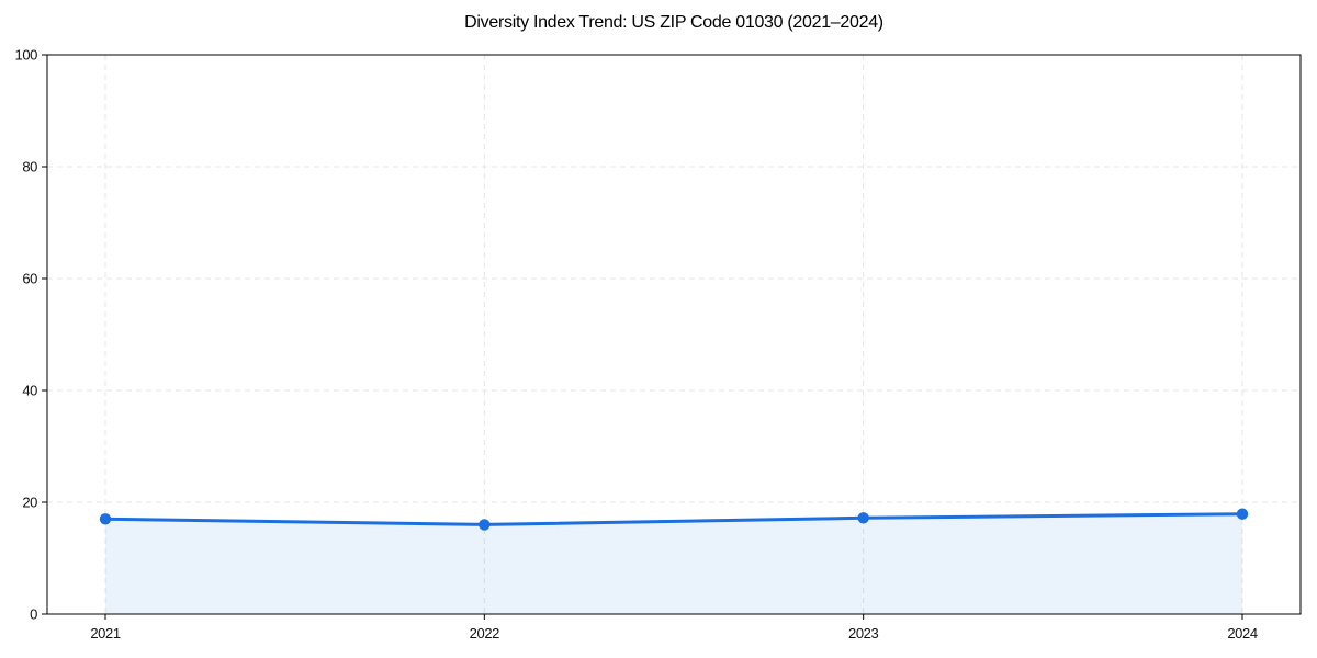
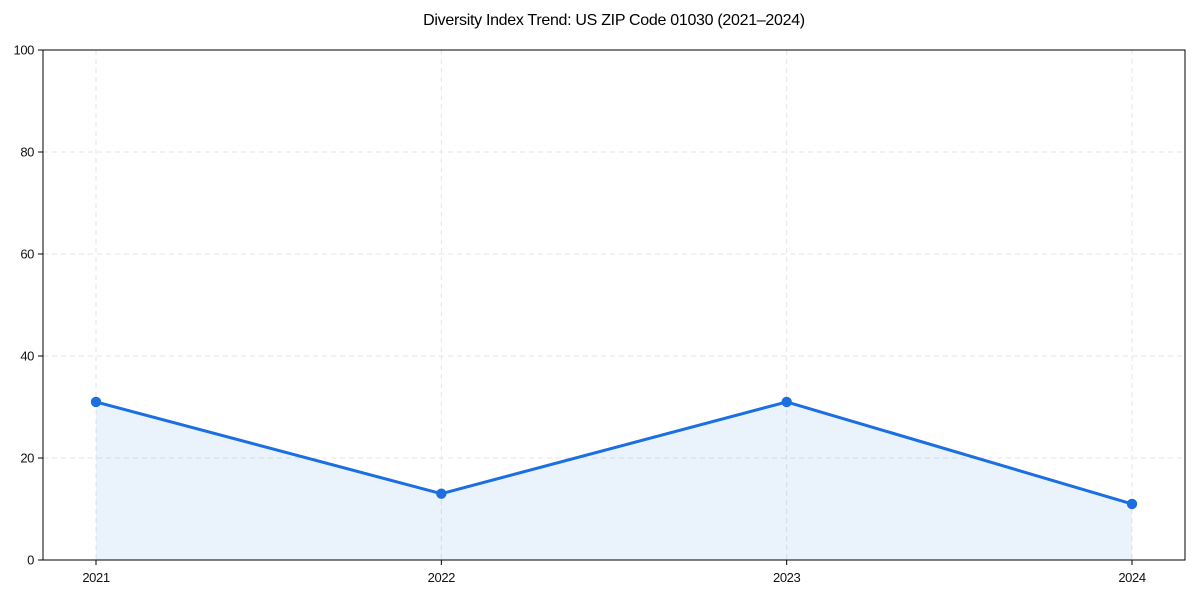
2021: 17 -> 31
2022: 16 -> 13
2023: 17 -> 31
2024: 18 -> 11
